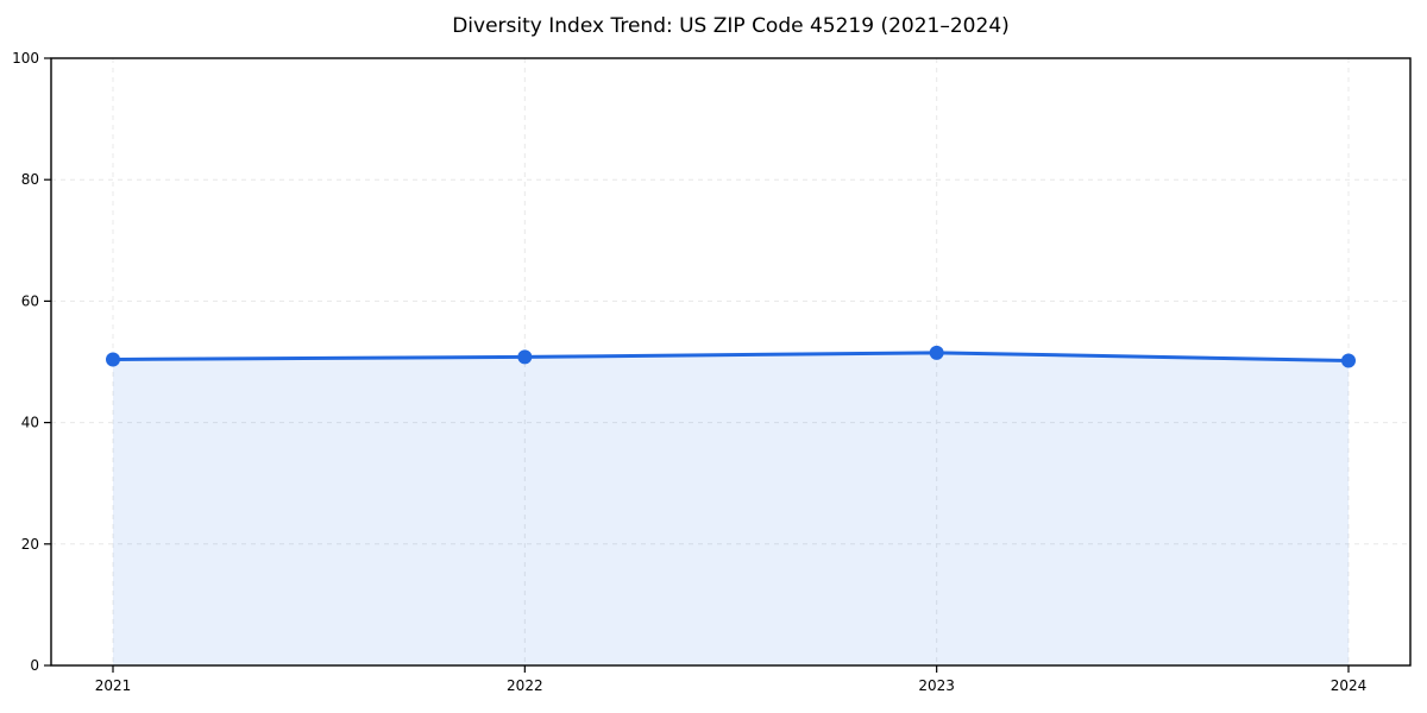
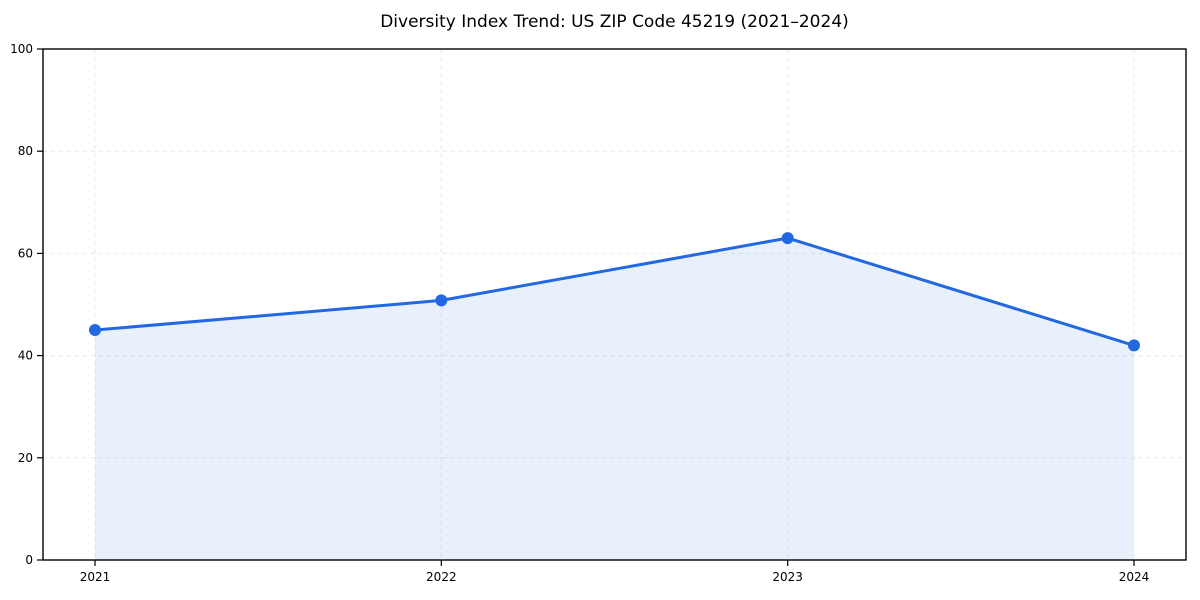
2021: 50 -> 45
2023: 52 -> 63
2024: 50 -> 42
